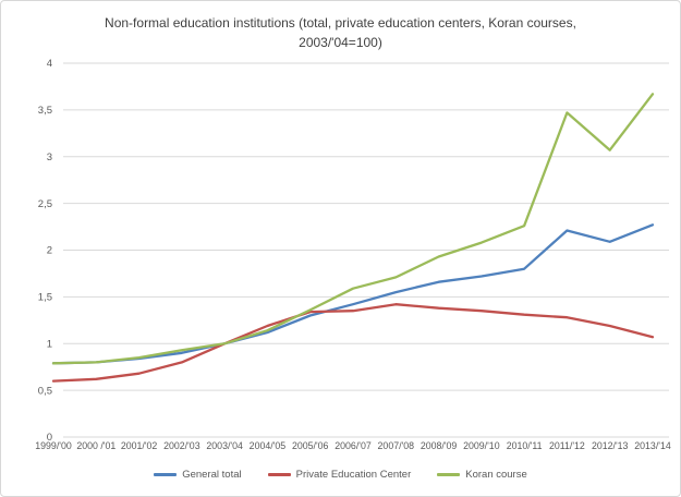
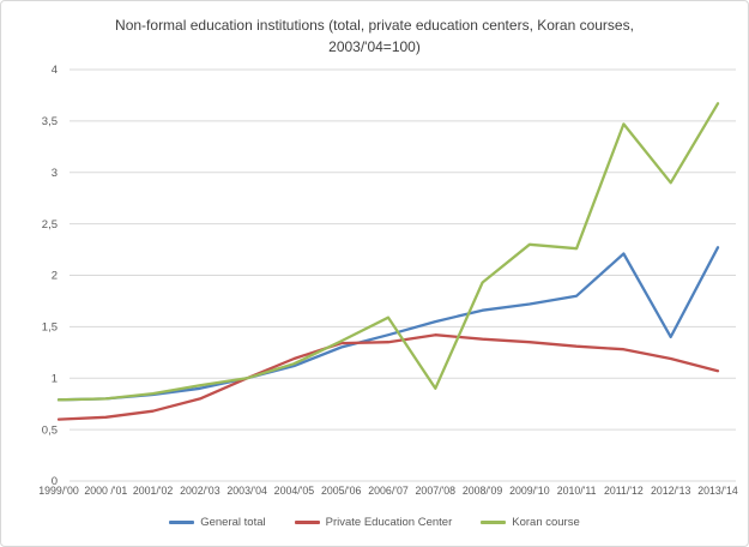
Koran course/2007/'08: 1.7 -> 0.9
Koran course/2009/'10: 2.1 -> 2.3
General total/2012/'13: 2.1 -> 1.4
Koran course/2012/'13: 3.1 -> 2.9
